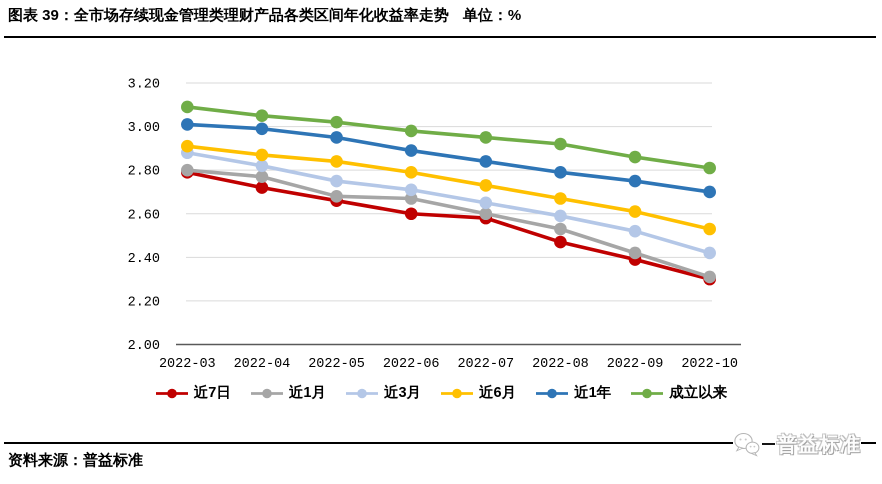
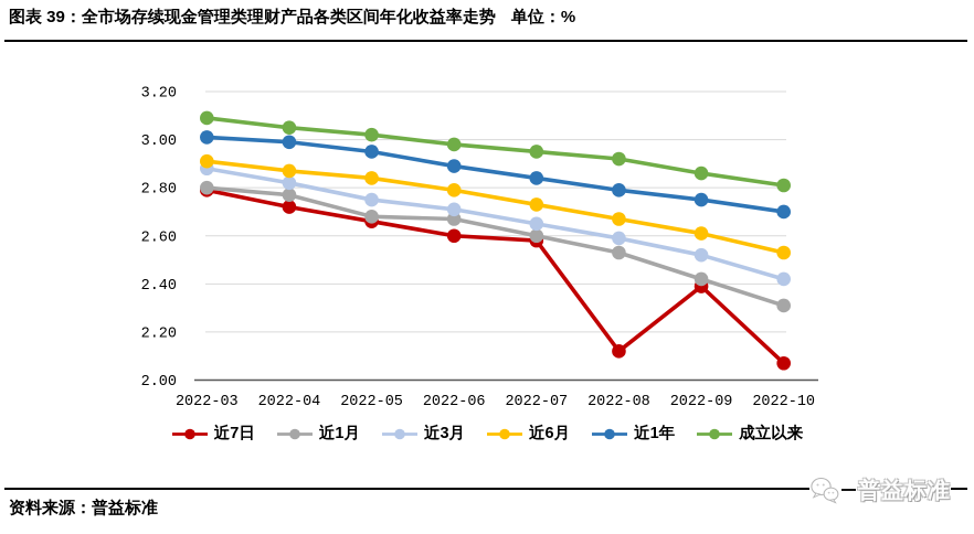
近7日/2022-08: 2.47 -> 2.12
近7日/2022-10: 2.30 -> 2.07
